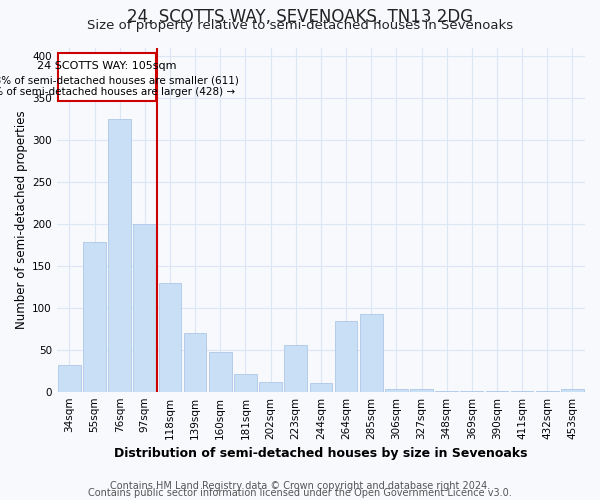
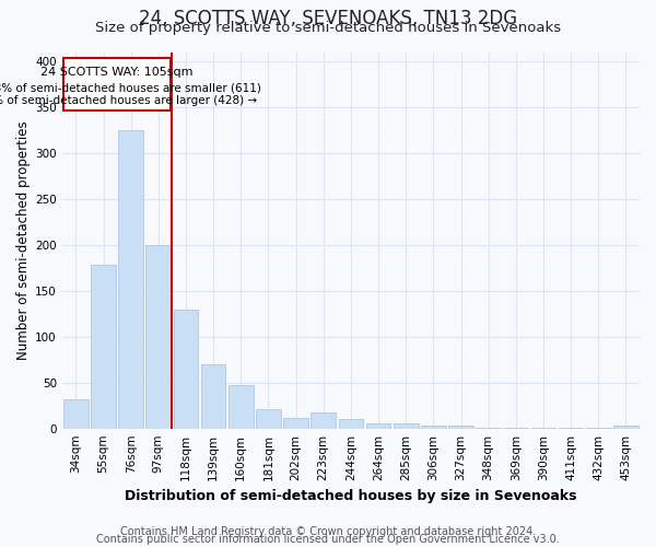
223sqm: 56 -> 17
264sqm: 84 -> 6
285sqm: 92 -> 5
